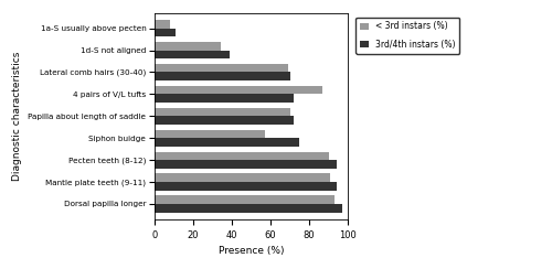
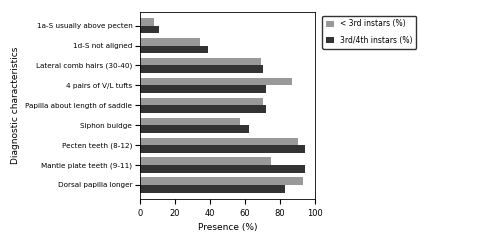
3rd/4th instars (%)/Siphon buidge: 75 -> 62
< 3rd instars (%)/Mantle plate teeth (9-11): 91 -> 75
3rd/4th instars (%)/Dorsal papilla longer: 97 -> 83
